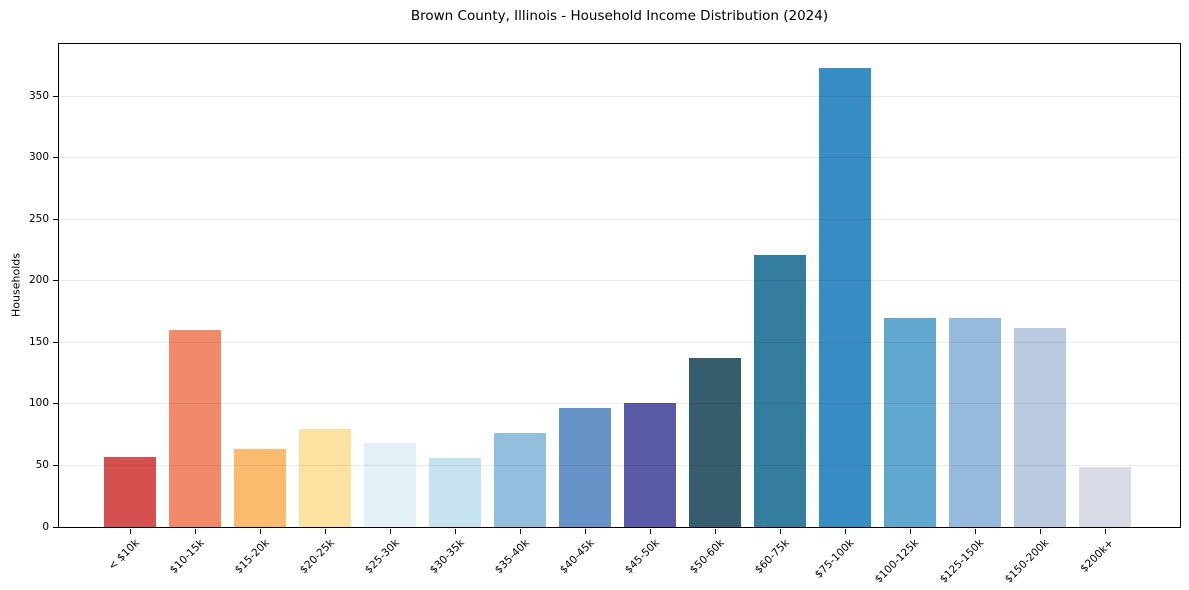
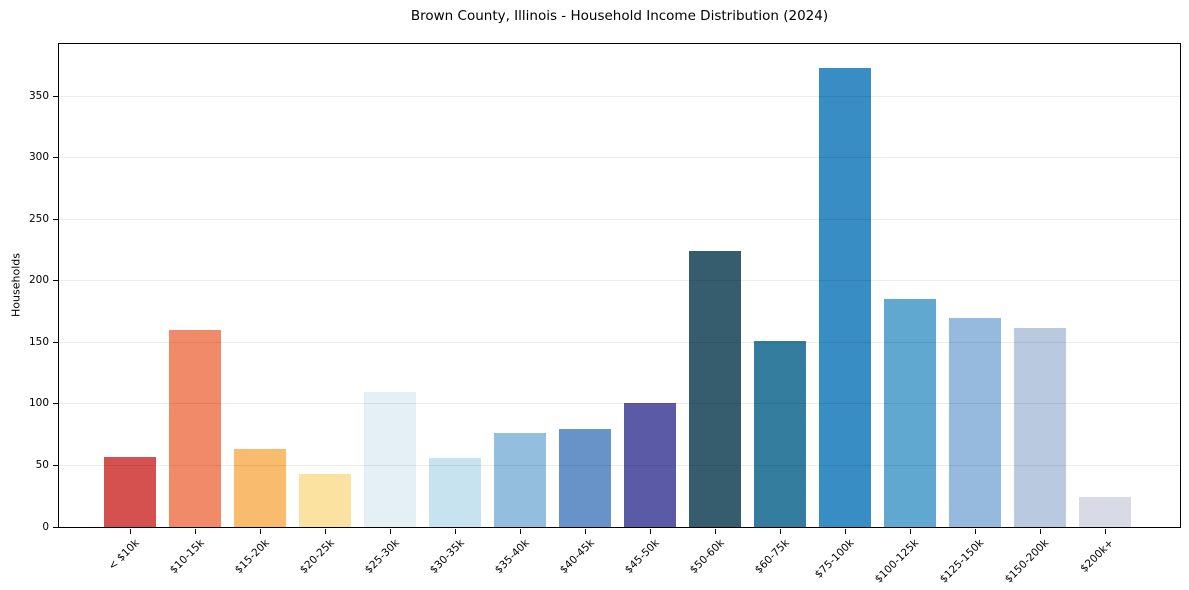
$20-25k: 80 -> 43
$25-30k: 68 -> 110
$40-45k: 97 -> 80
$50-60k: 137 -> 224
$60-75k: 221 -> 151
$100-125k: 170 -> 185
$200k+: 49 -> 24
